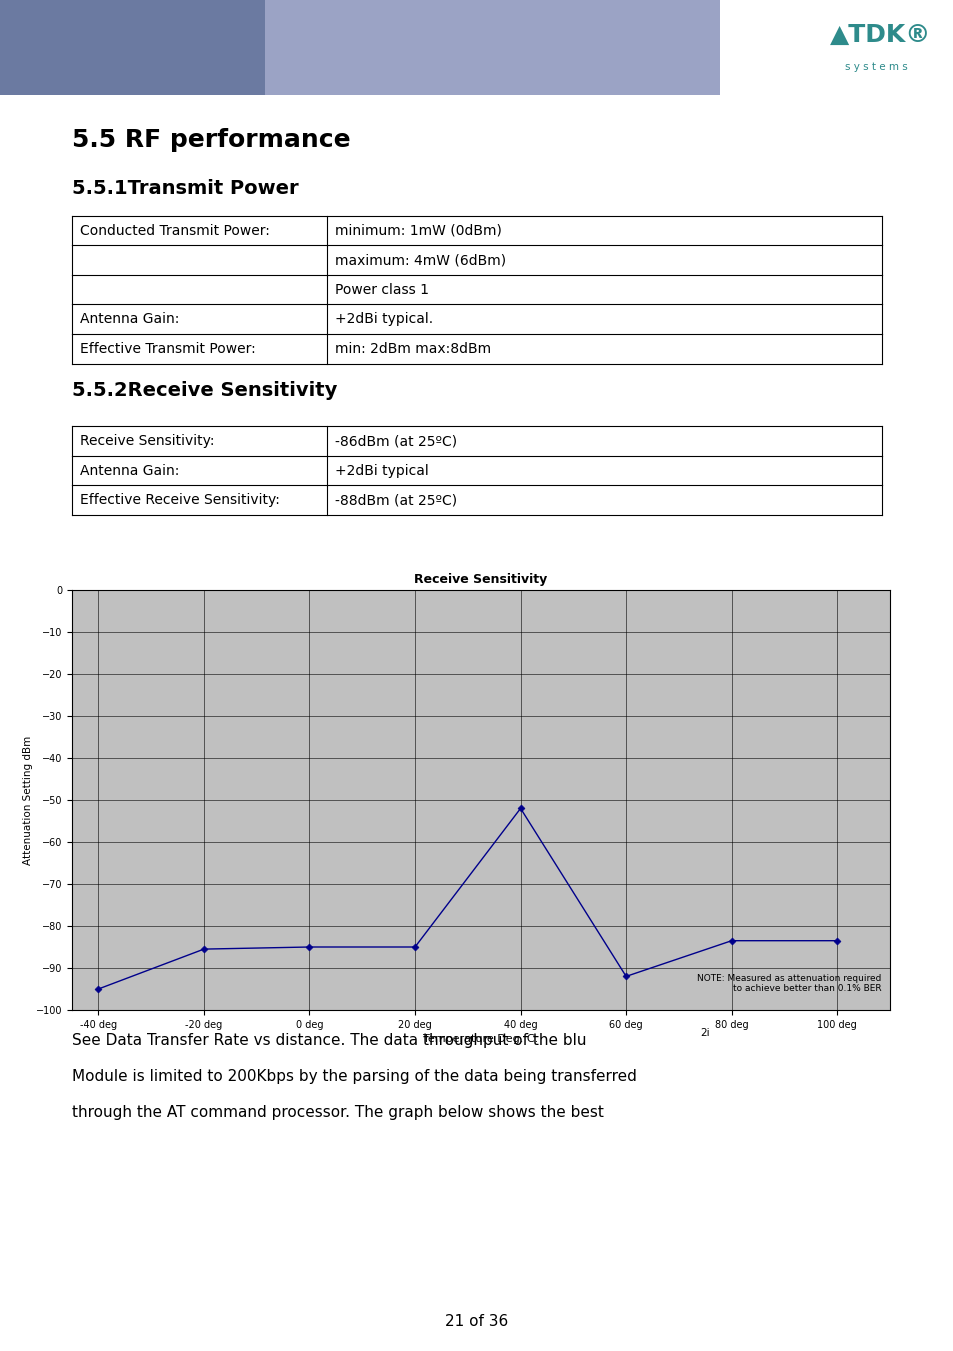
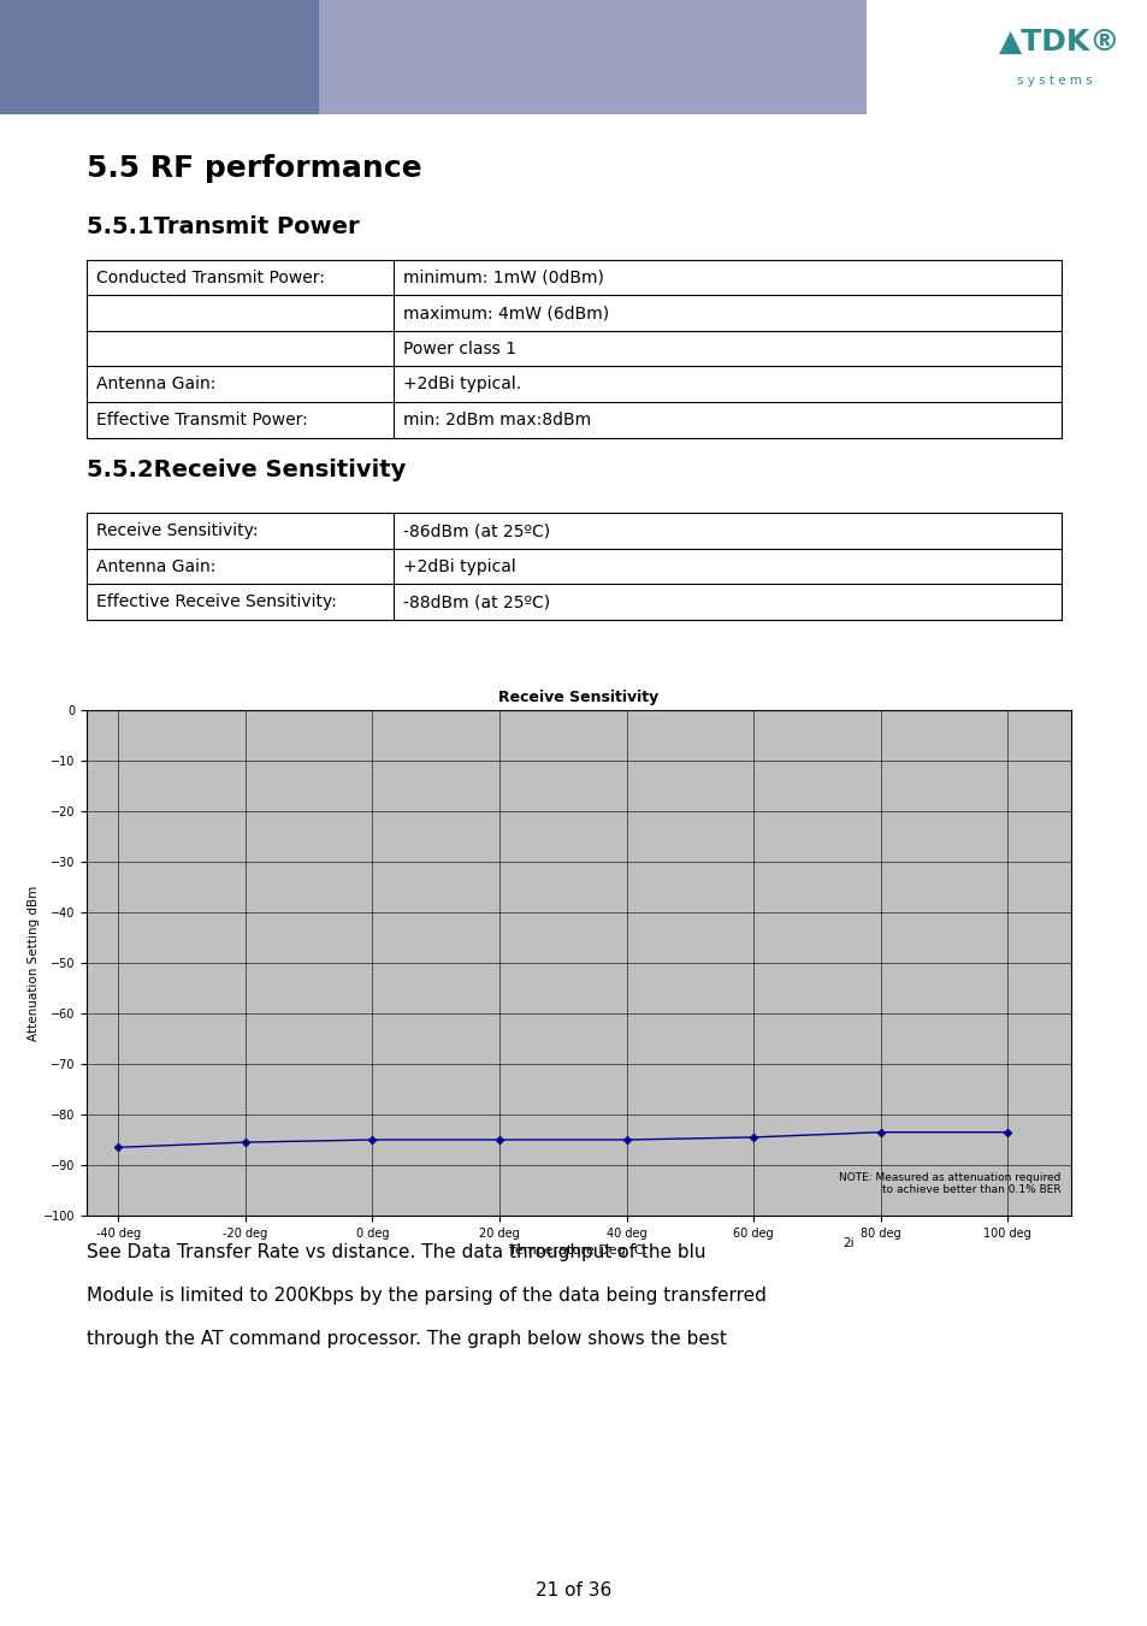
-40 deg: -95.0 -> -86.5
40 deg: -52.0 -> -85.0
60 deg: -92.0 -> -84.5
